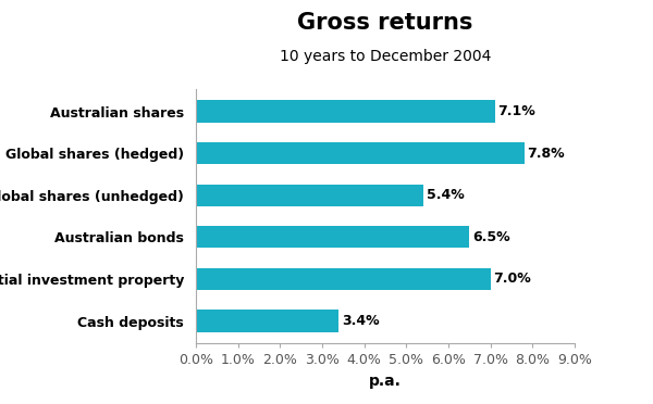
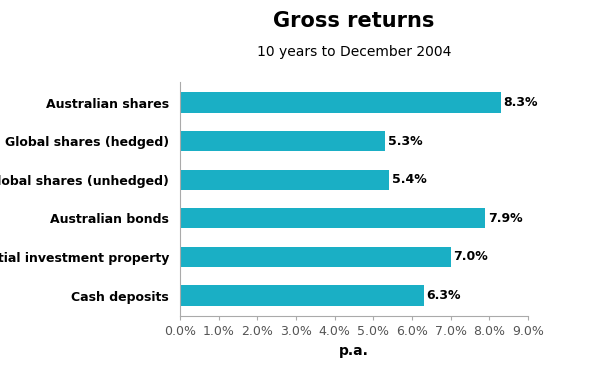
Australian shares: 7.1% -> 8.3%
Global shares (hedged): 7.8% -> 5.3%
Australian bonds: 6.5% -> 7.9%
Cash deposits: 3.4% -> 6.3%
